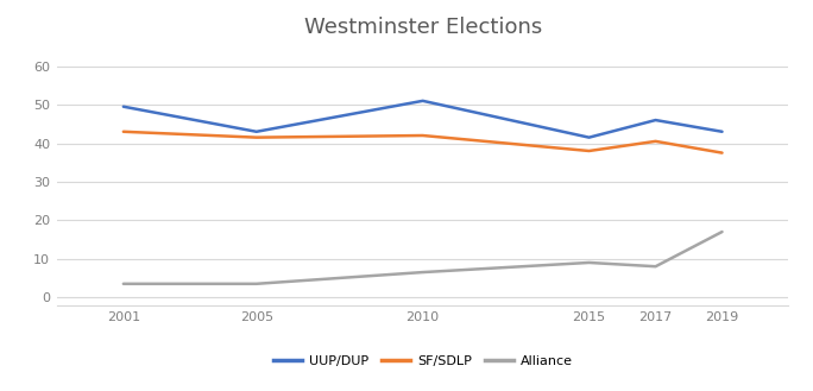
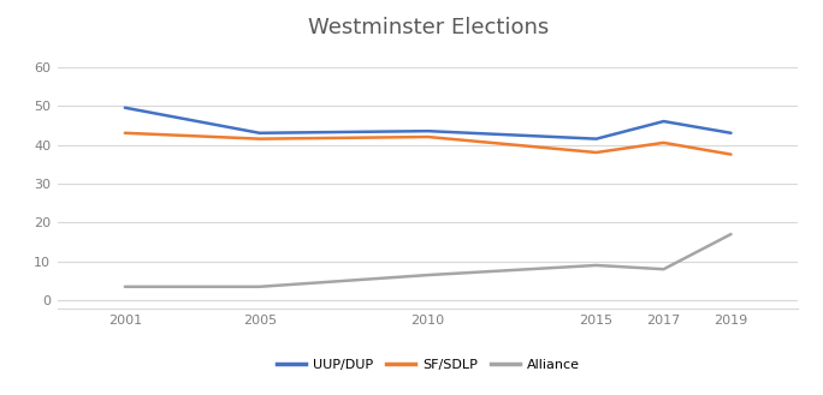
UUP/DUP/2010: 51.0 -> 43.5
